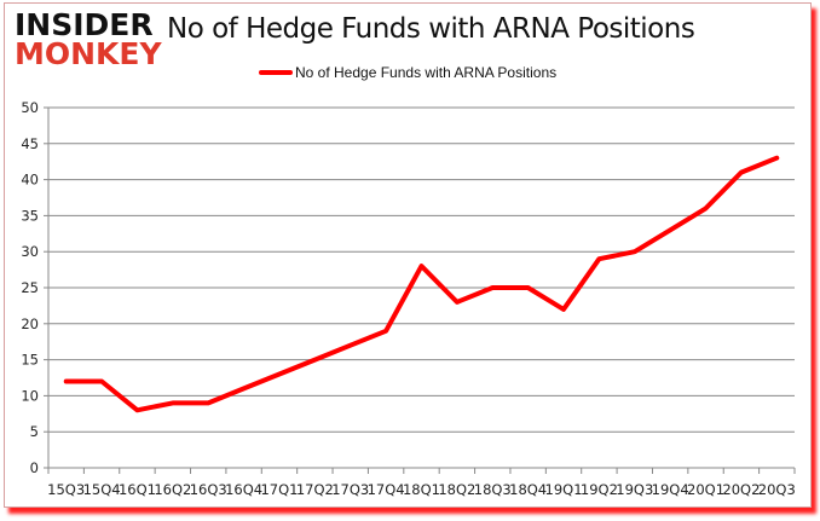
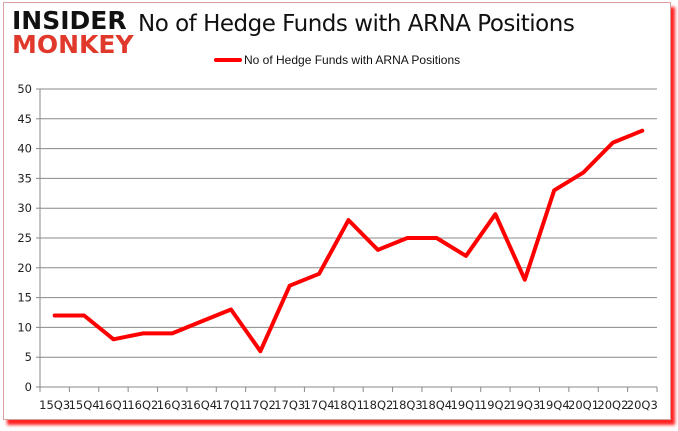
17Q2: 15 -> 6
19Q3: 30 -> 18
